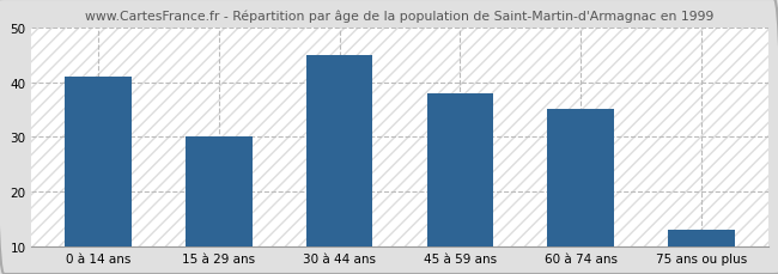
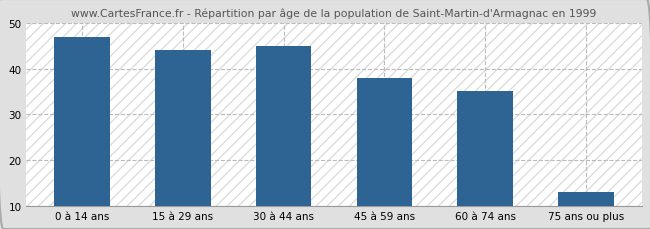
0 à 14 ans: 41 -> 47
15 à 29 ans: 30 -> 44
